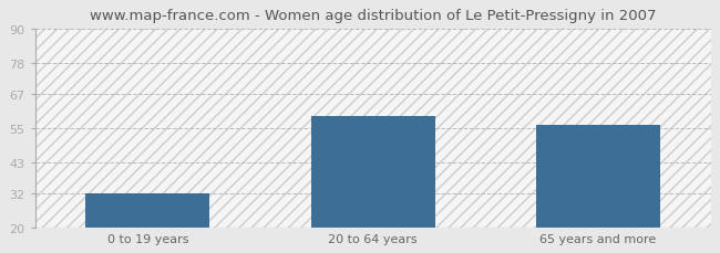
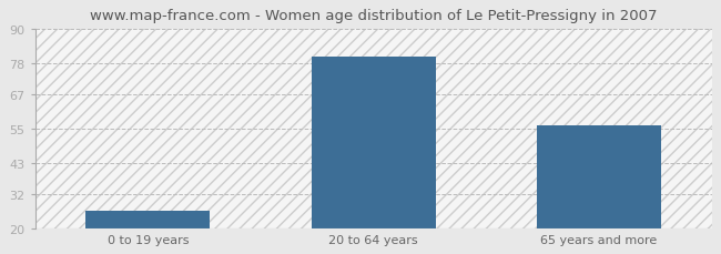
0 to 19 years: 32 -> 26
20 to 64 years: 59 -> 80
